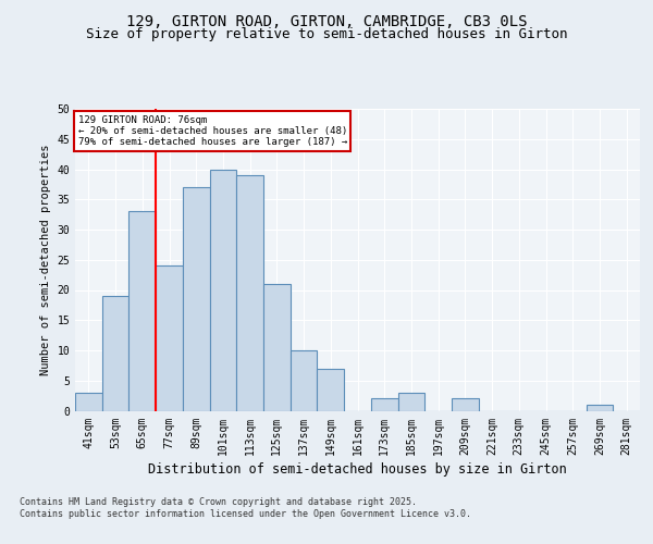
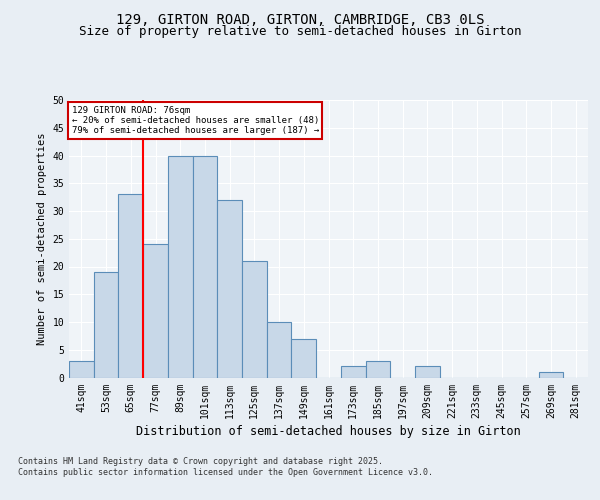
89sqm: 37 -> 40
113sqm: 39 -> 32
